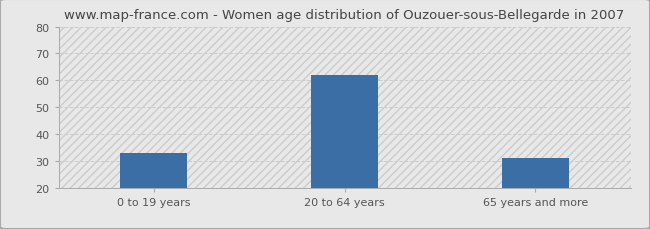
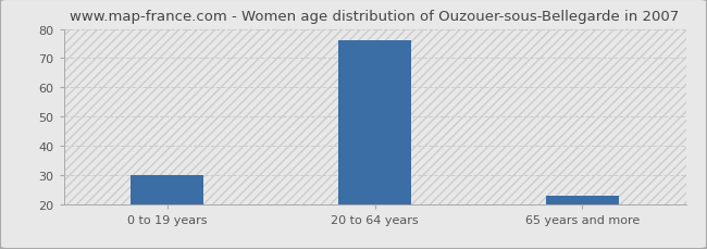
0 to 19 years: 33 -> 30
20 to 64 years: 62 -> 76
65 years and more: 31 -> 23
